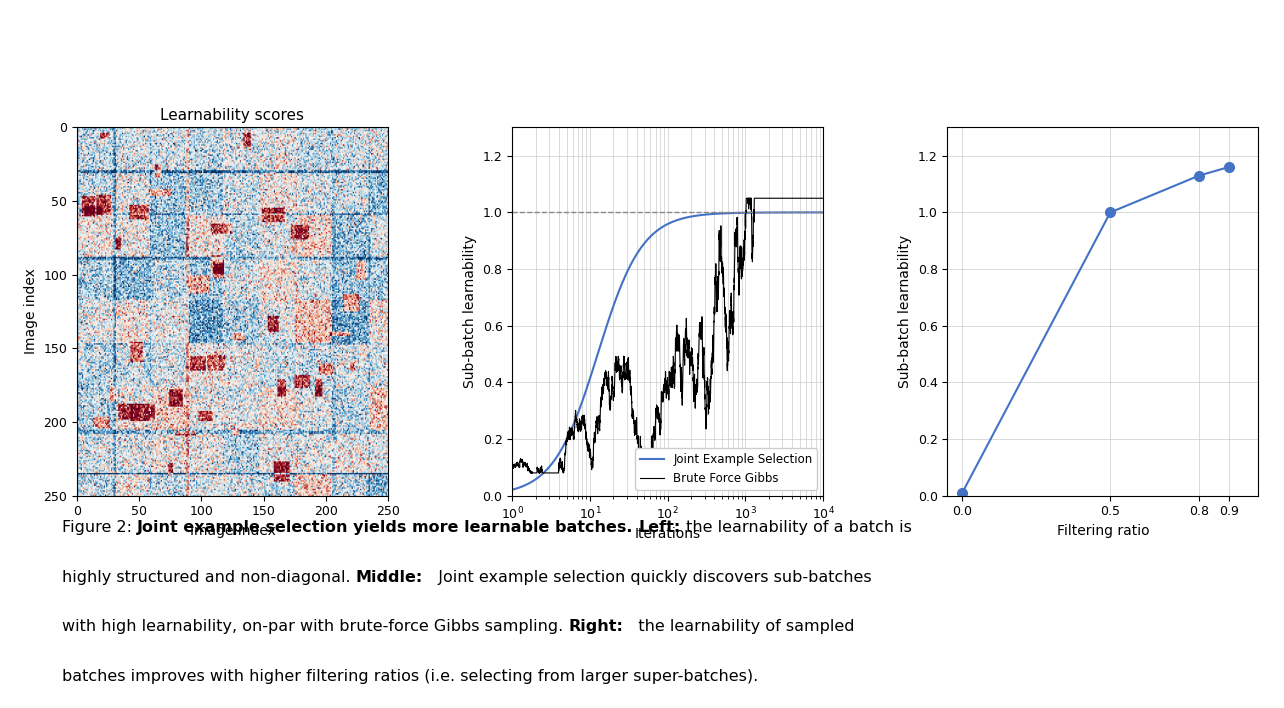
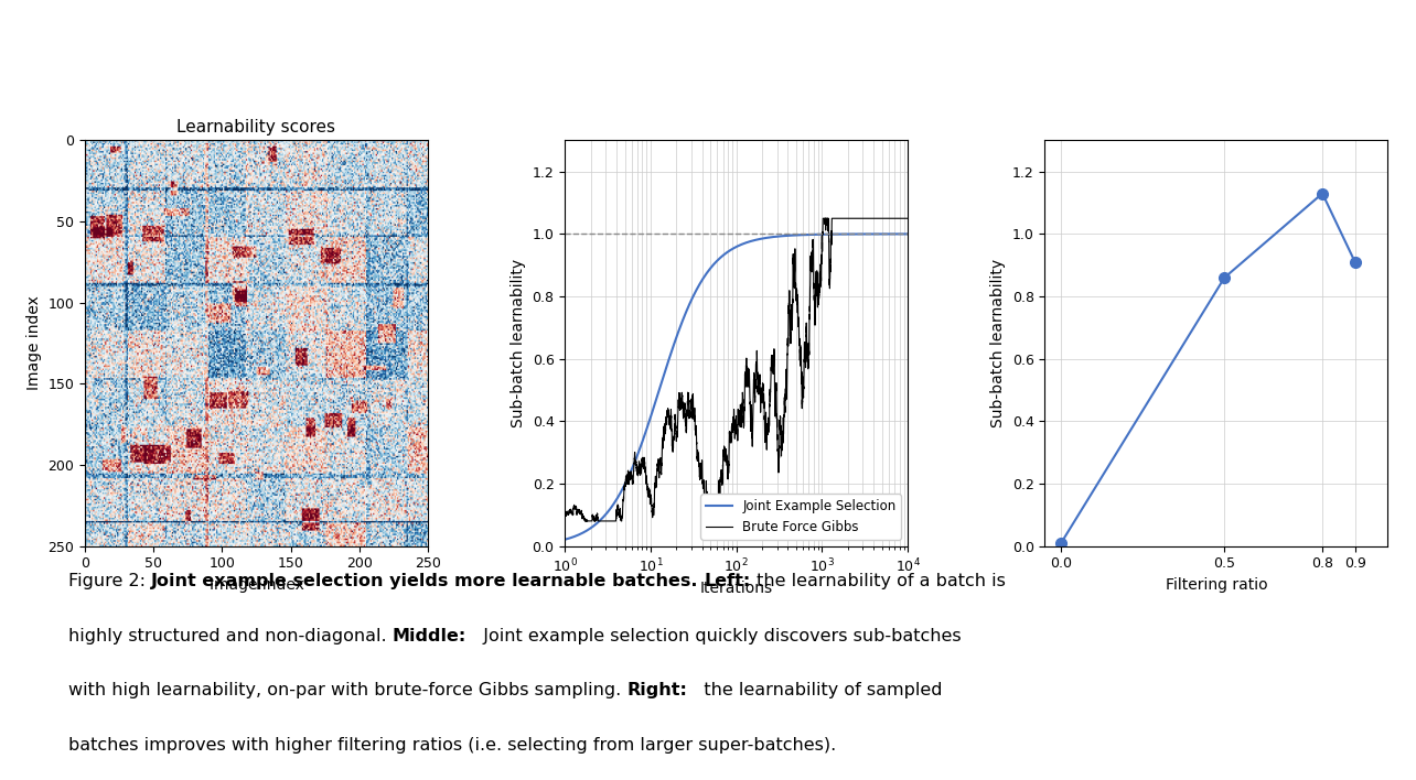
0.5: 1.00 -> 0.86
0.9: 1.16 -> 0.91
